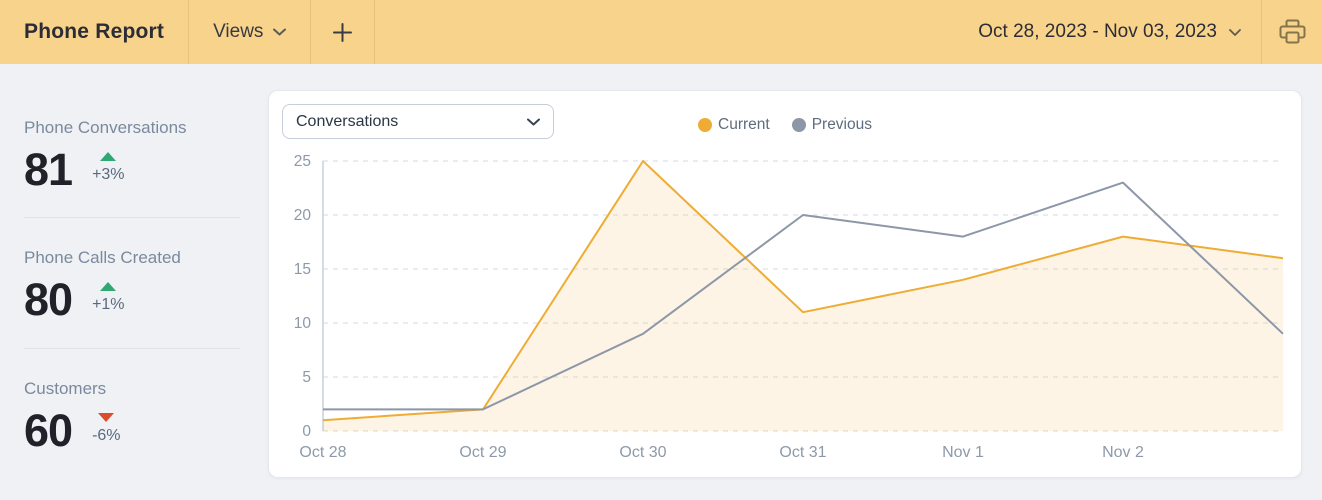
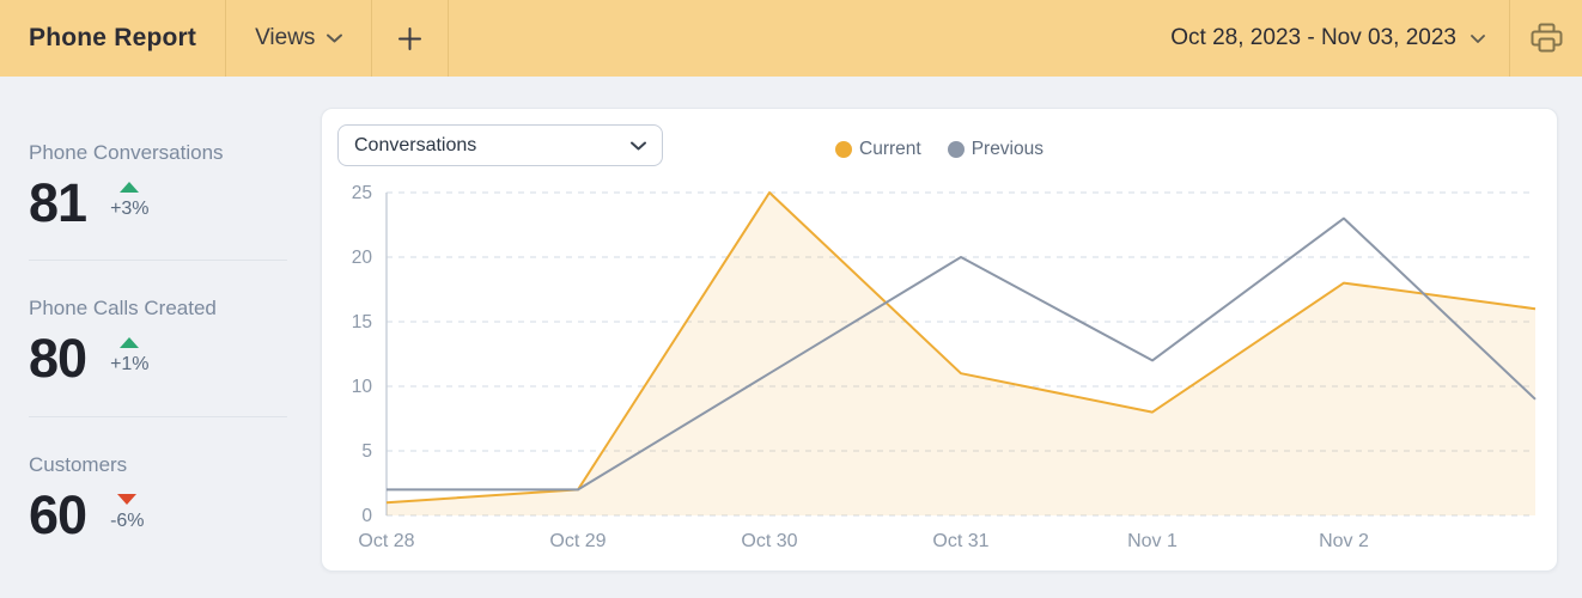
Previous/Oct 30: 9 -> 11
Current/Nov 1: 14 -> 8
Previous/Nov 1: 18 -> 12
